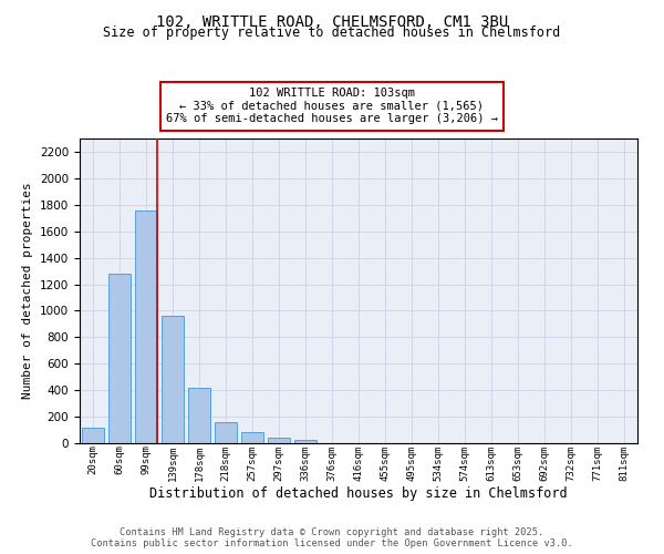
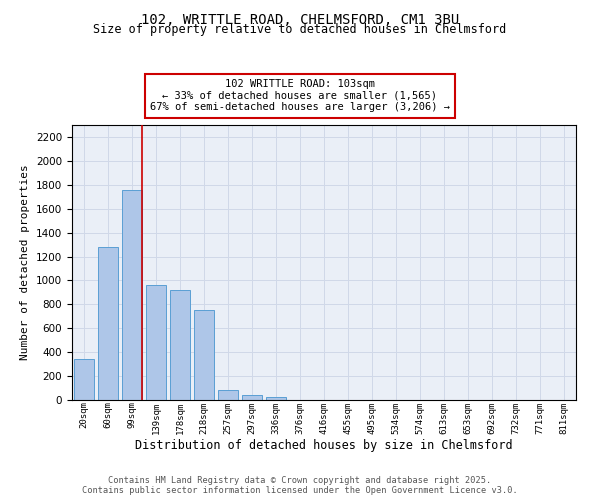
20sqm: 120 -> 340
178sqm: 420 -> 920
218sqm: 160 -> 750
